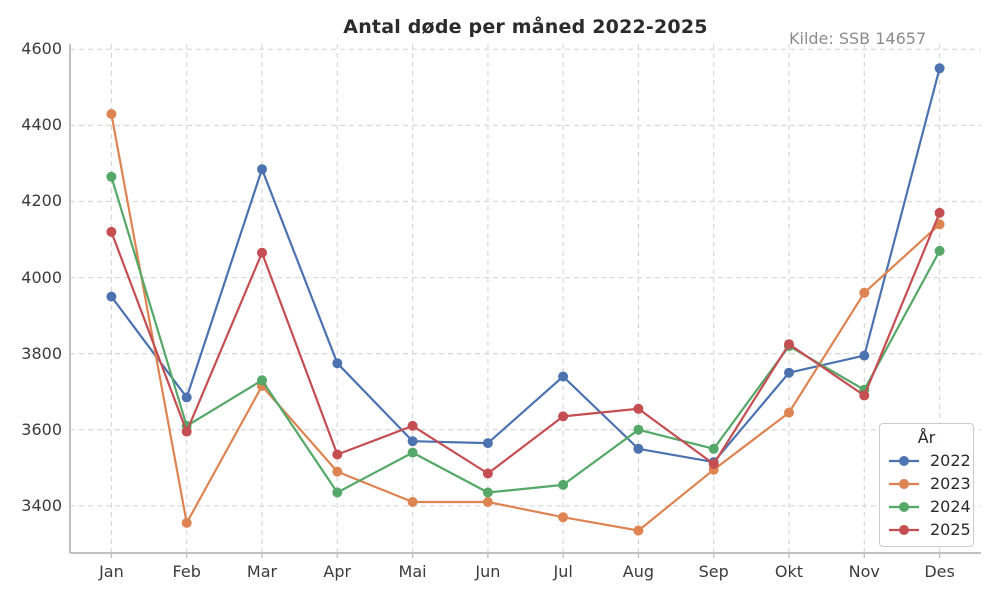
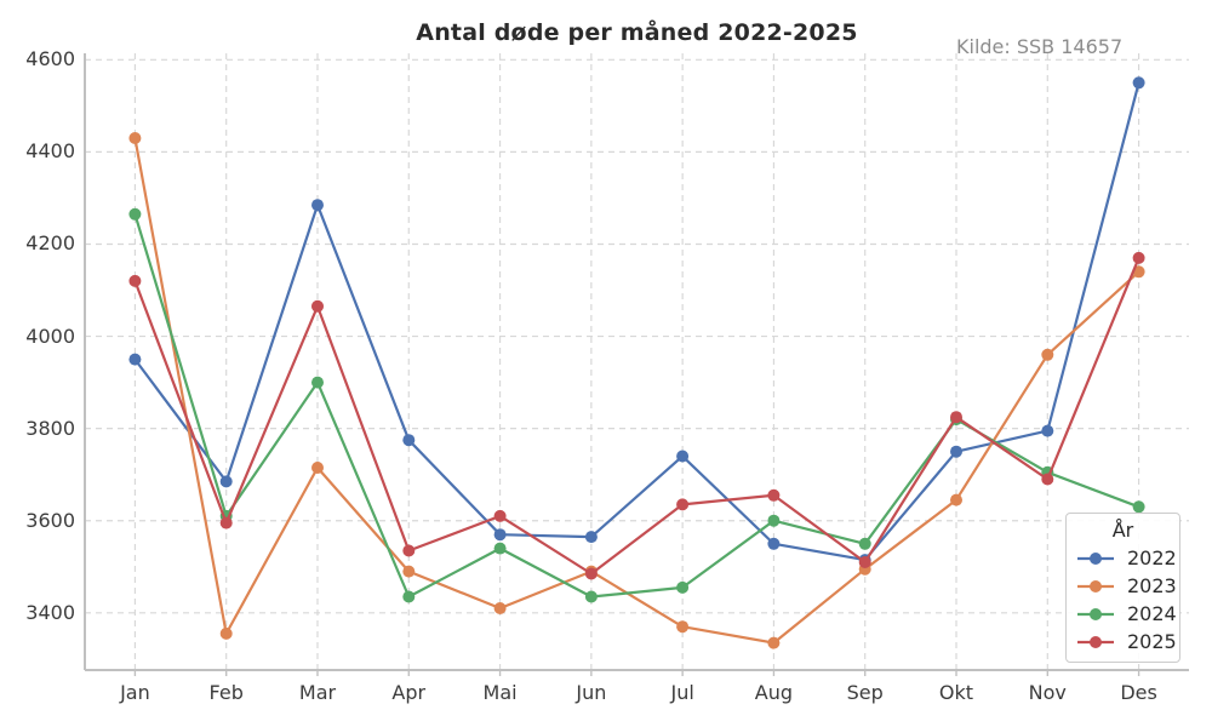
2024/Mar: 3730 -> 3900
2023/Jun: 3410 -> 3490
2024/Des: 4070 -> 3630
